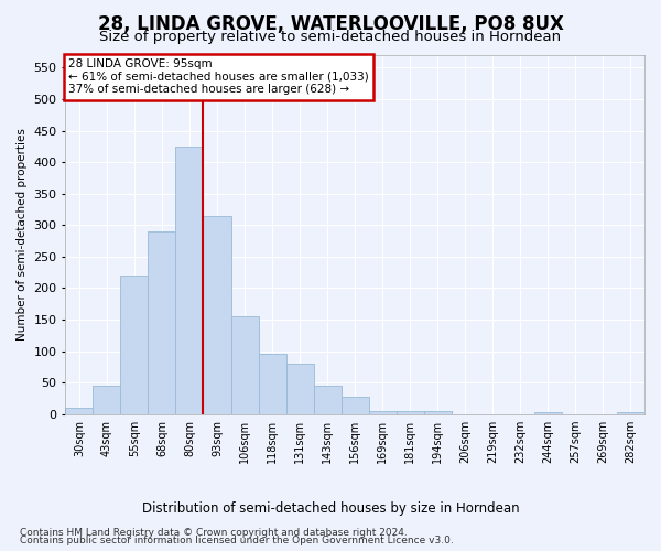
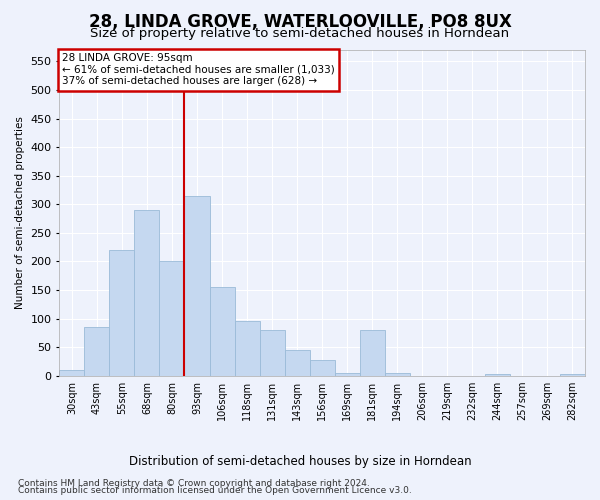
43sqm: 45 -> 86
80sqm: 425 -> 200
181sqm: 5 -> 80
